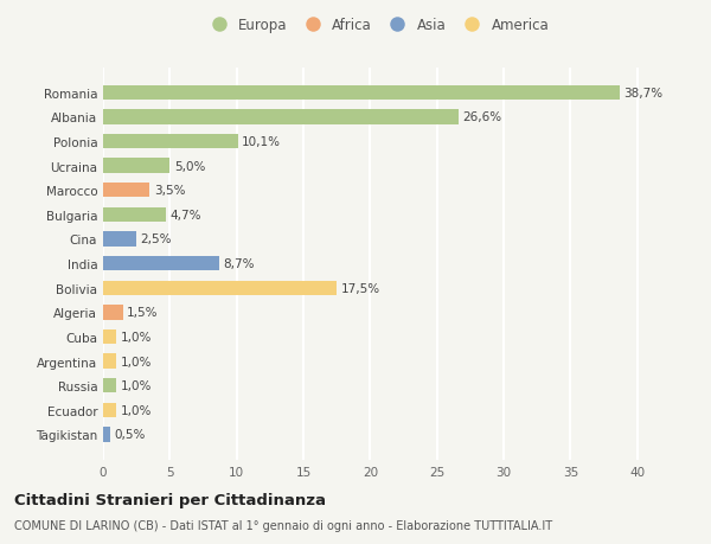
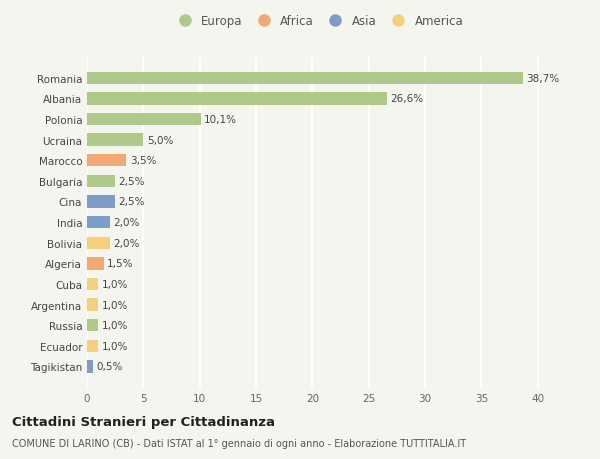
Bulgaria: 4,7% -> 2,5%
India: 8,7% -> 2,0%
Bolivia: 17,5% -> 2,0%
